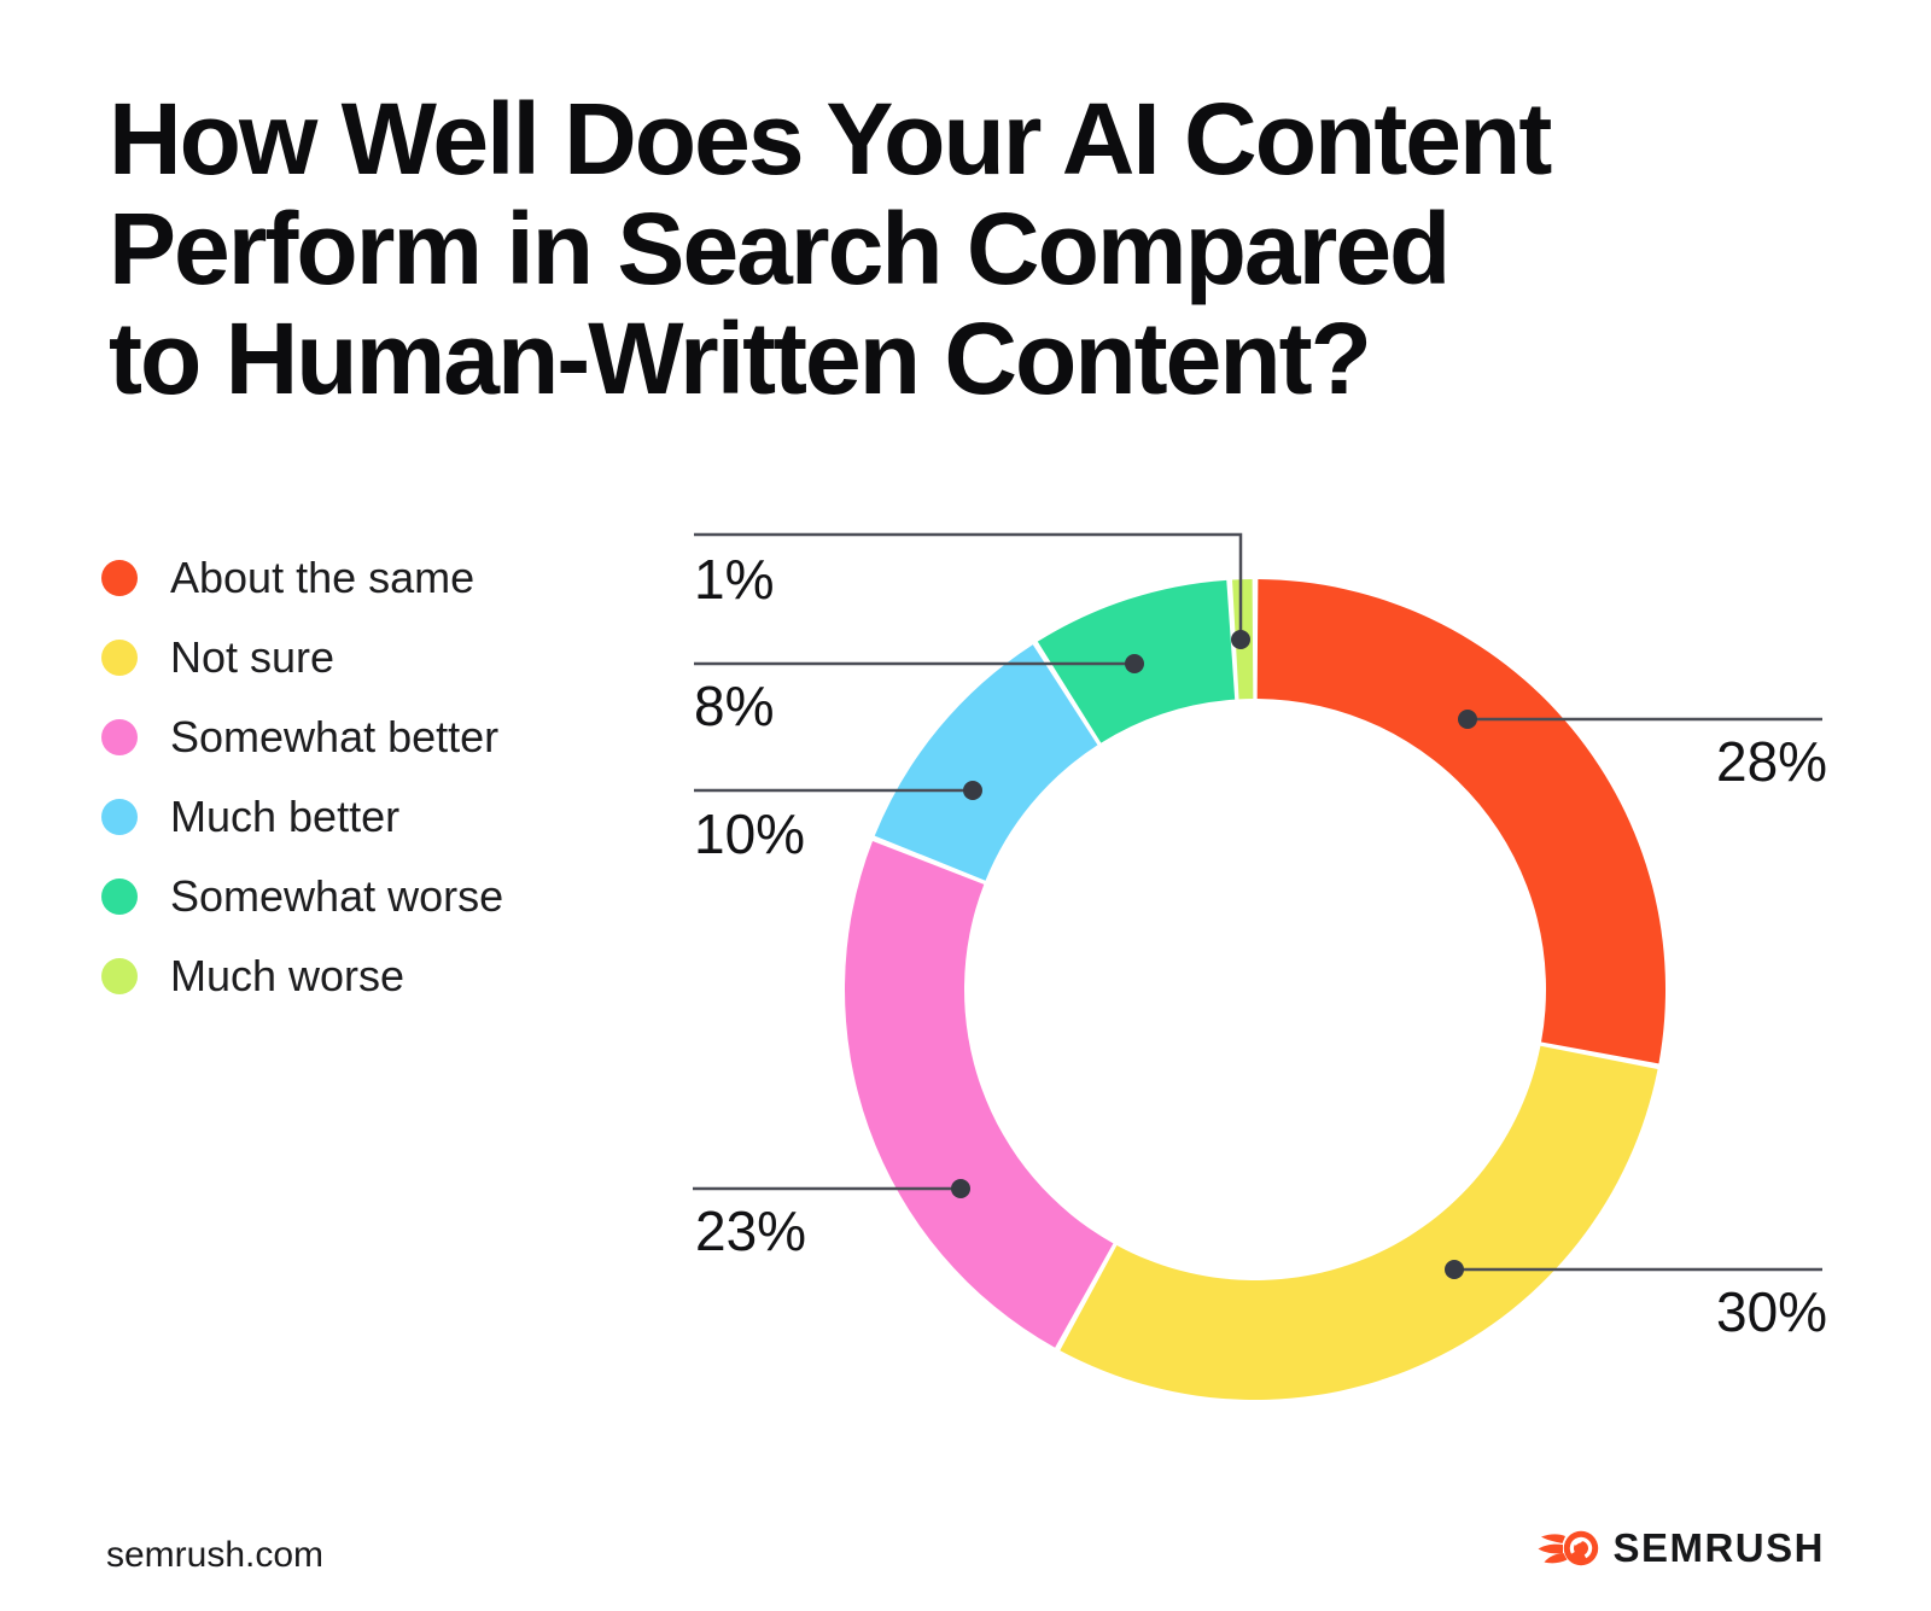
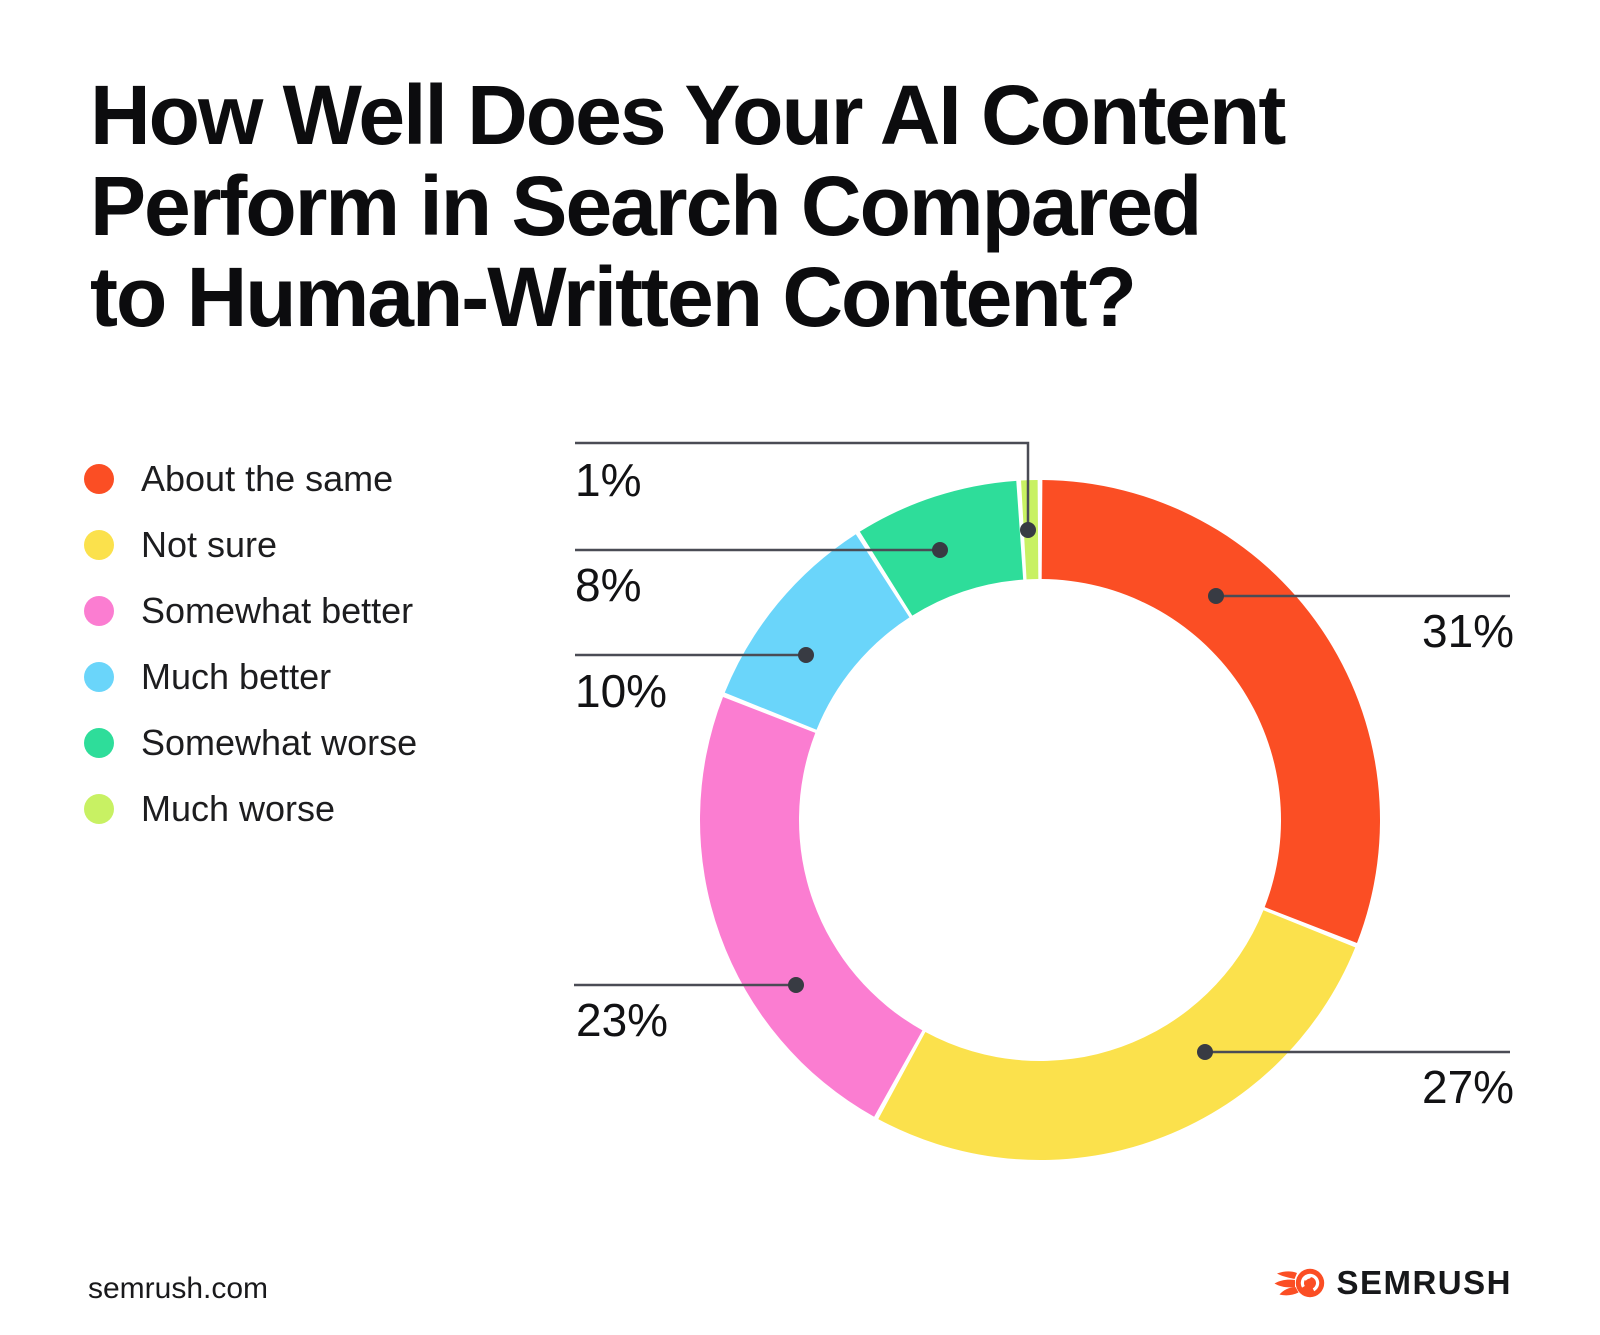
About the same: 28% -> 31%
Not sure: 30% -> 27%
